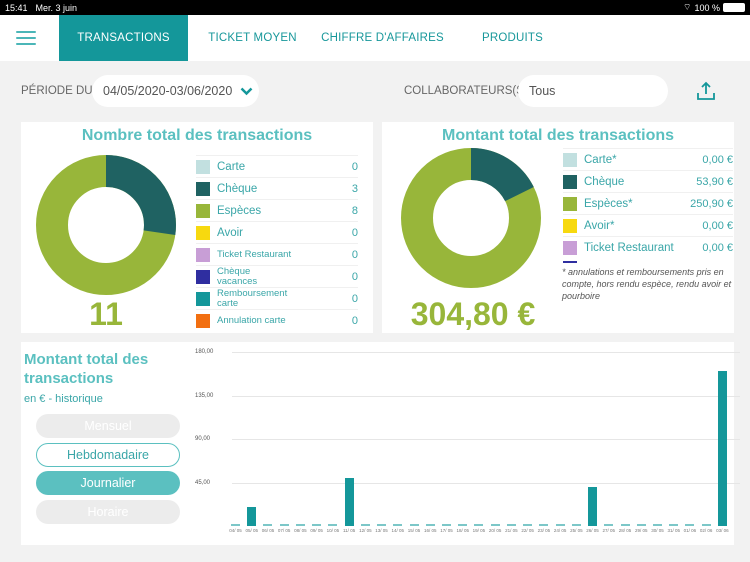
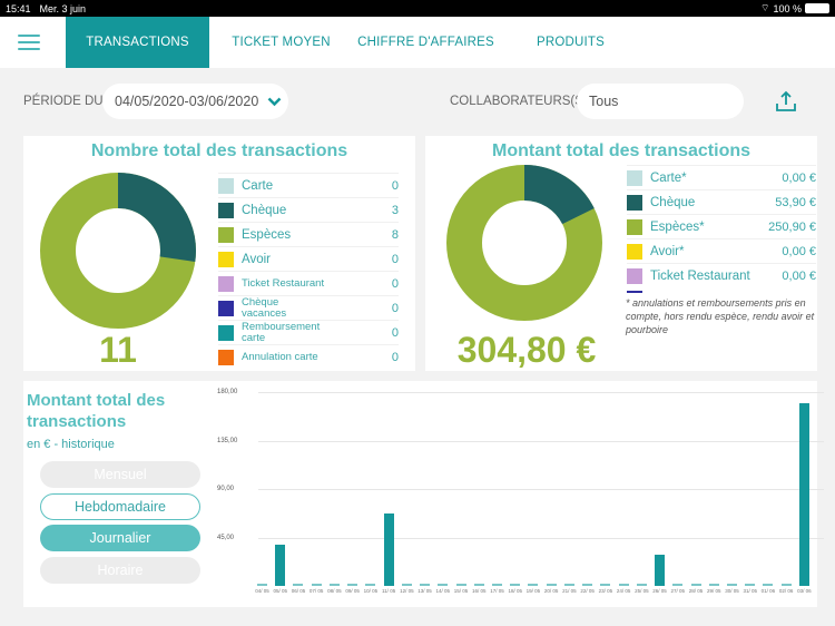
05/05: 20 -> 40
11/05: 50 -> 70
26/05: 40 -> 30
03/06: 160 -> 170
